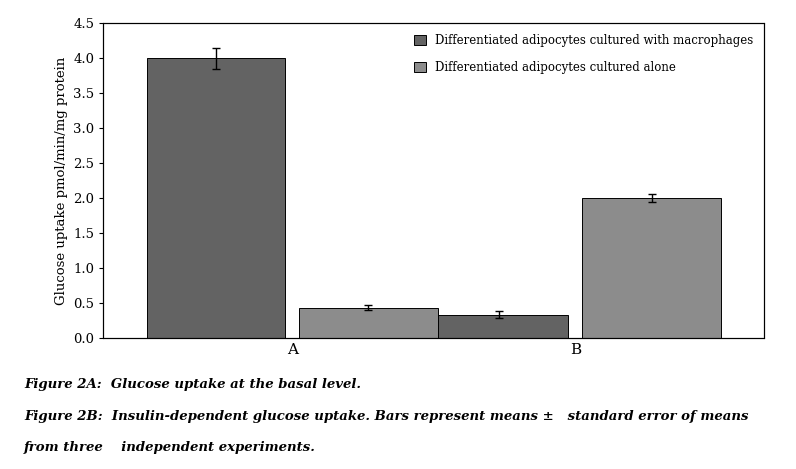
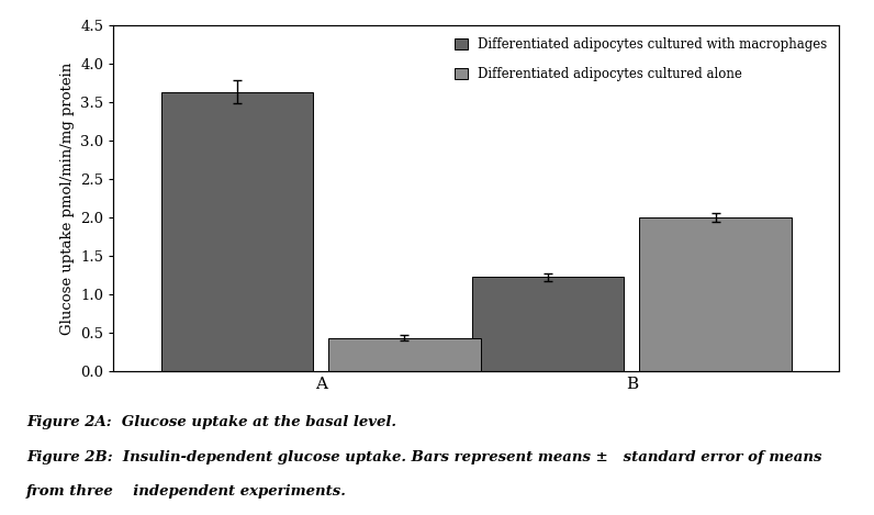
Differentiated adipocytes cultured with macrophages/A: 4.00 -> 3.64
Differentiated adipocytes cultured with macrophages/B: 0.33 -> 1.22
